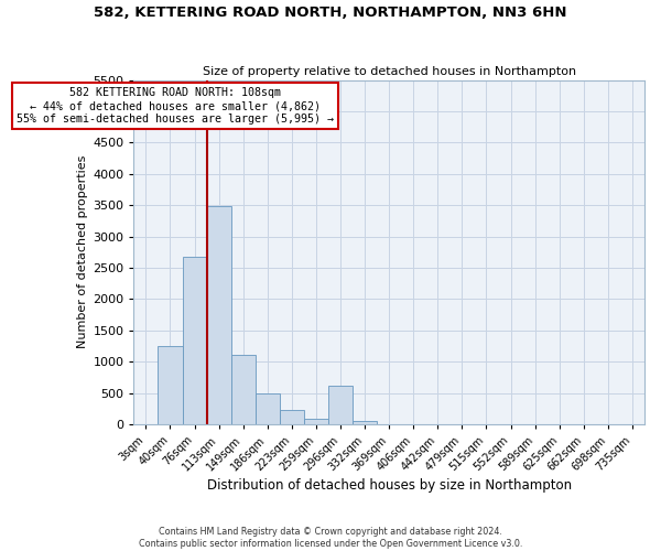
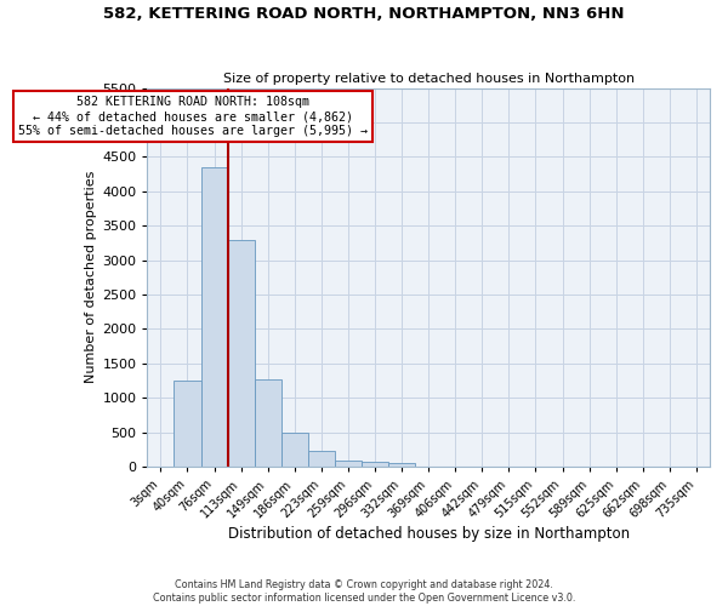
76sqm: 2680 -> 4350
113sqm: 3480 -> 3300
149sqm: 1100 -> 1280
296sqm: 620 -> 70
